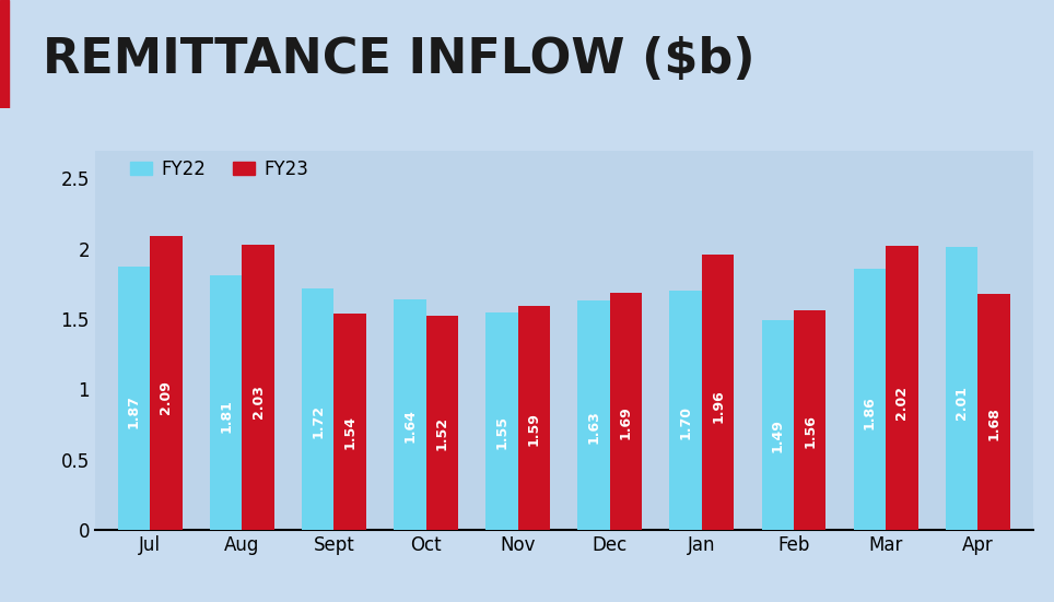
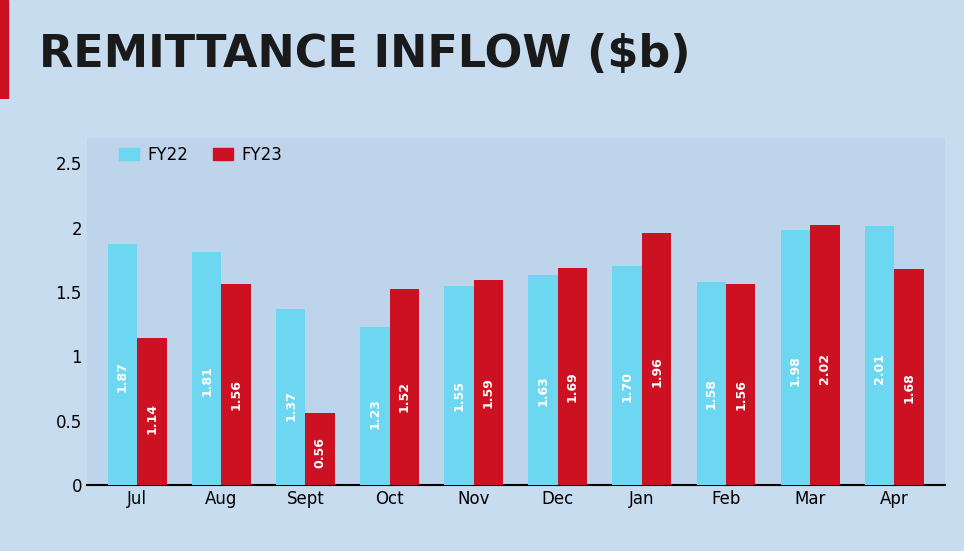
FY23/Jul: 2.09 -> 1.14
FY23/Aug: 2.03 -> 1.56
FY22/Sept: 1.72 -> 1.37
FY23/Sept: 1.54 -> 0.56
FY22/Oct: 1.64 -> 1.23
FY22/Feb: 1.49 -> 1.58
FY22/Mar: 1.86 -> 1.98
